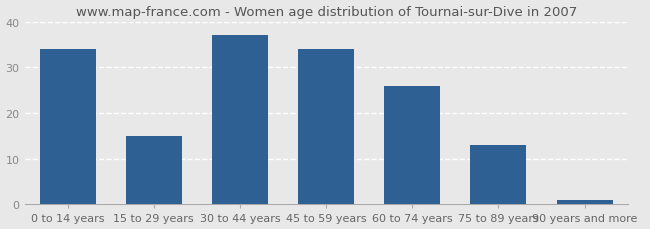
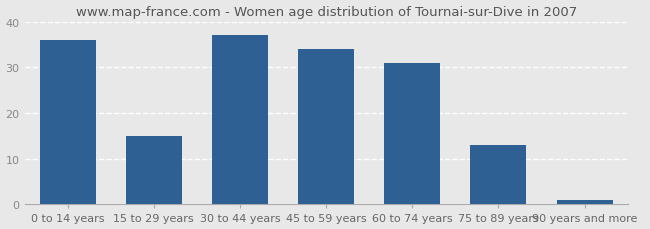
0 to 14 years: 34 -> 36
60 to 74 years: 26 -> 31
